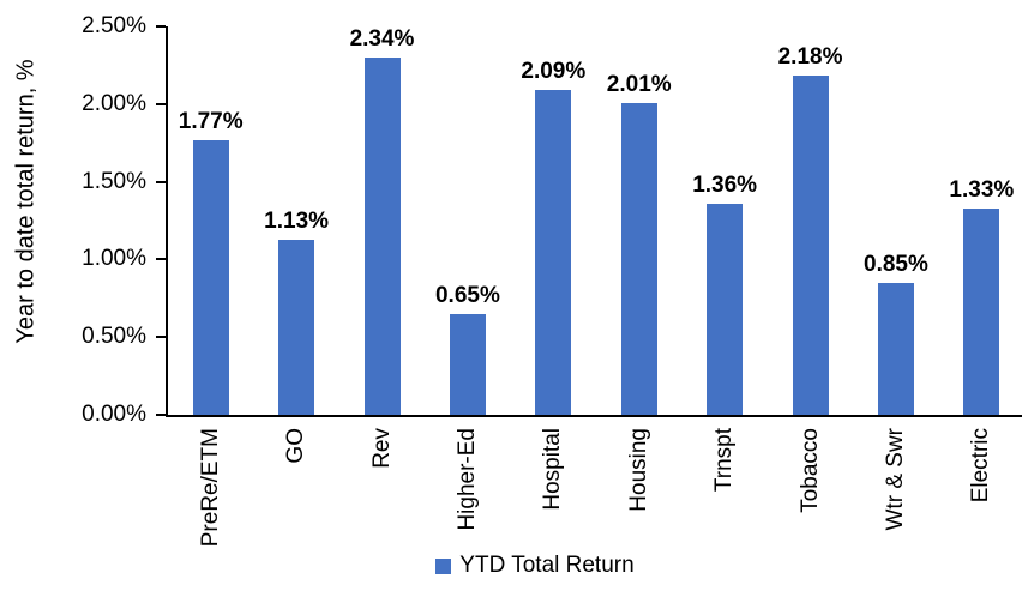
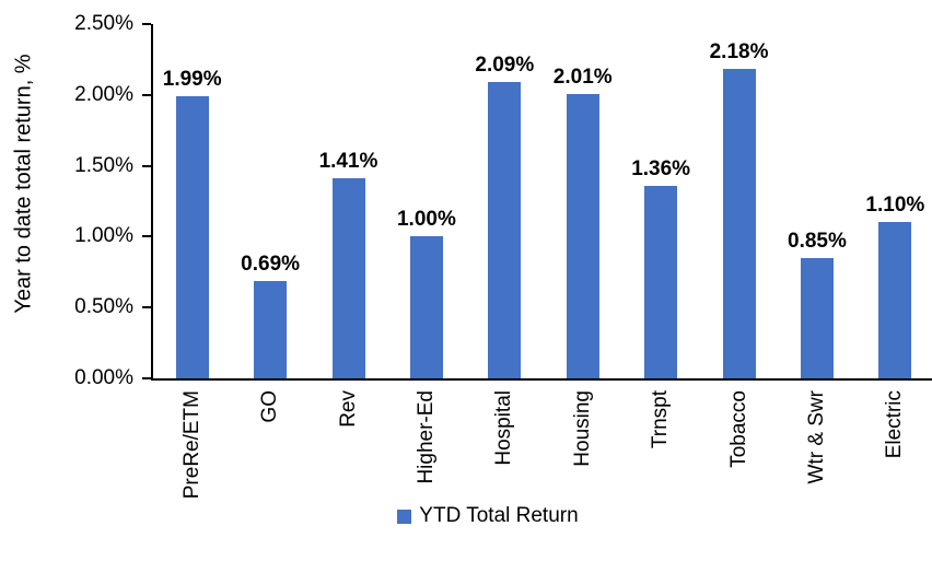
PreRe/ETM: 1.77% -> 1.99%
GO: 1.13% -> 0.69%
Rev: 2.34% -> 1.41%
Higher-Ed: 0.65% -> 1.00%
Electric: 1.33% -> 1.10%
